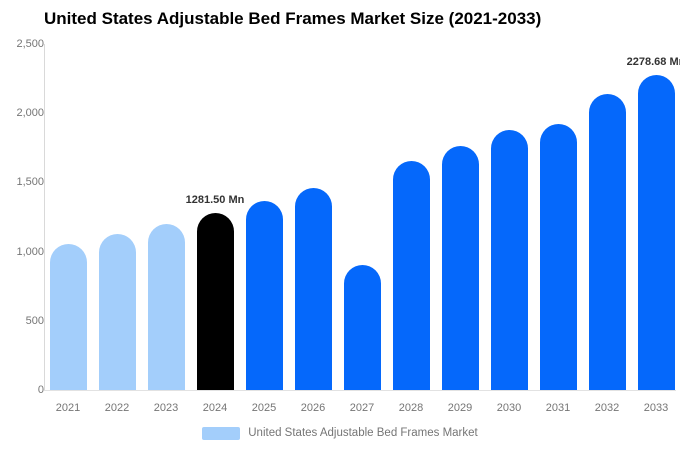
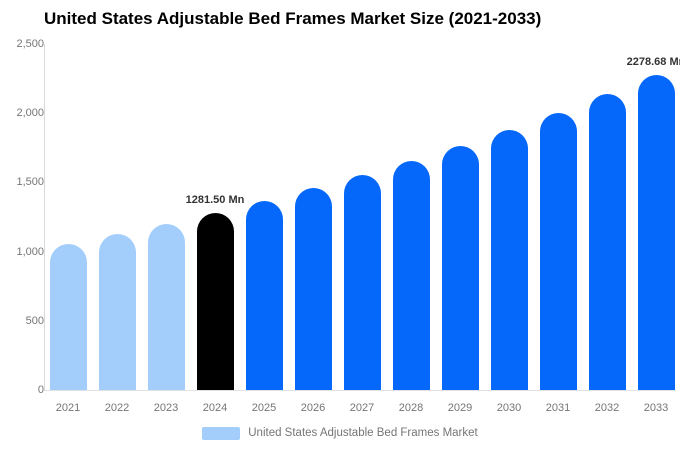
2027: 900 -> 1550
2031: 1920 -> 2000
